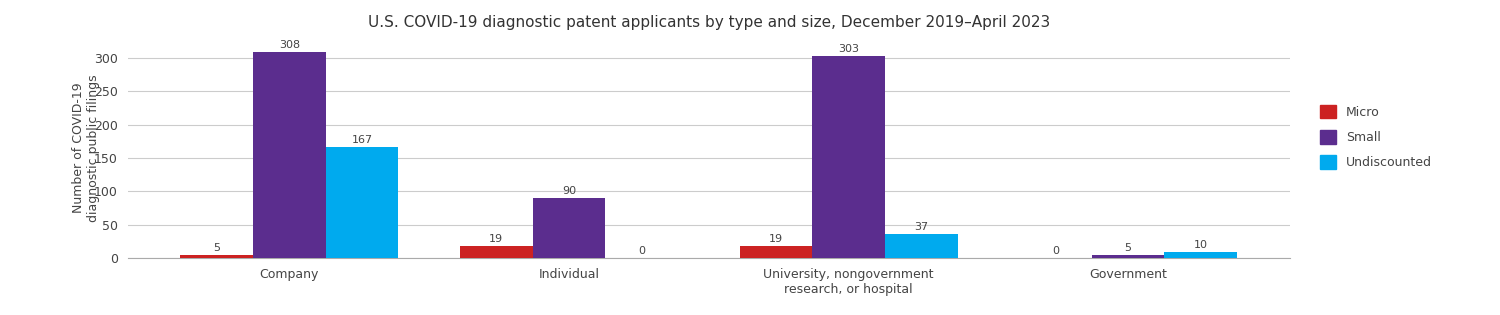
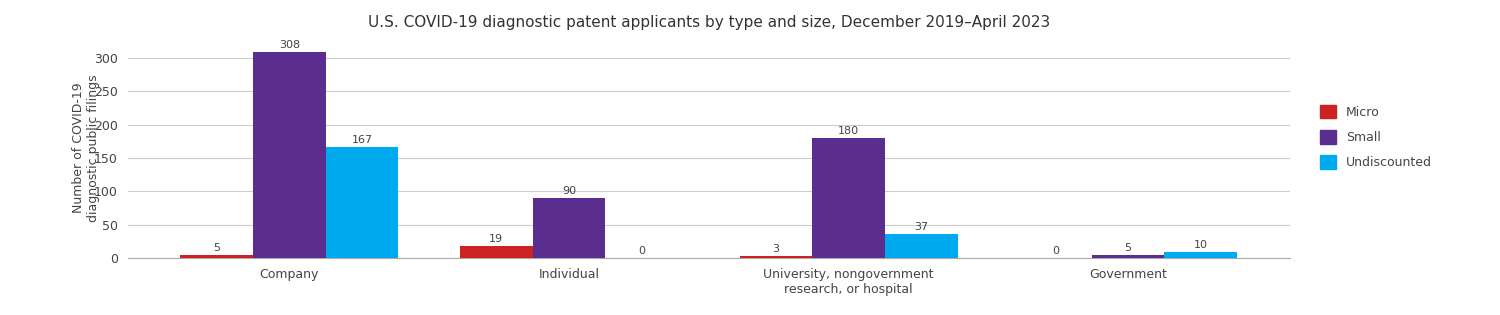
Micro/University, nongovernment research, or hospital: 19 -> 3
Small/University, nongovernment research, or hospital: 303 -> 180
